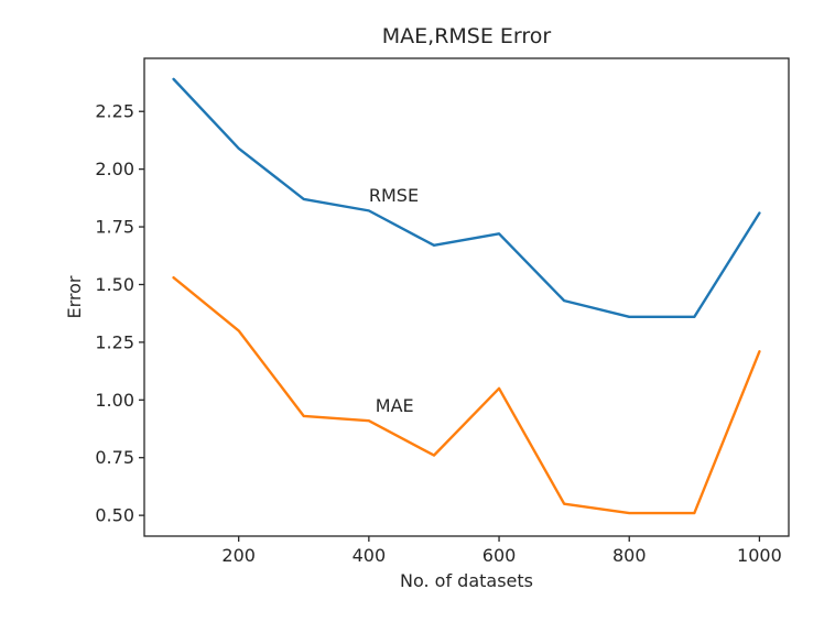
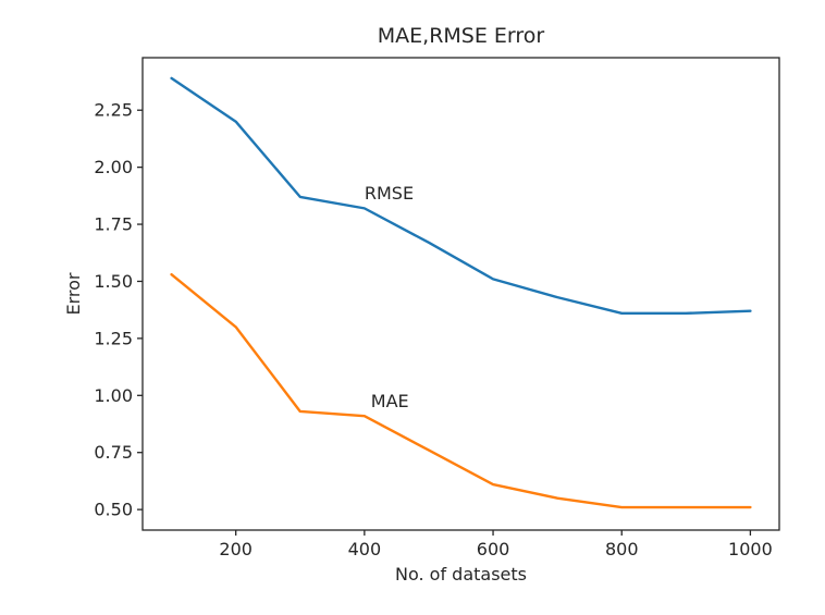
RMSE/200: 2.09 -> 2.20
RMSE/600: 1.72 -> 1.51
MAE/600: 1.05 -> 0.61
RMSE/1000: 1.81 -> 1.37
MAE/1000: 1.21 -> 0.51
